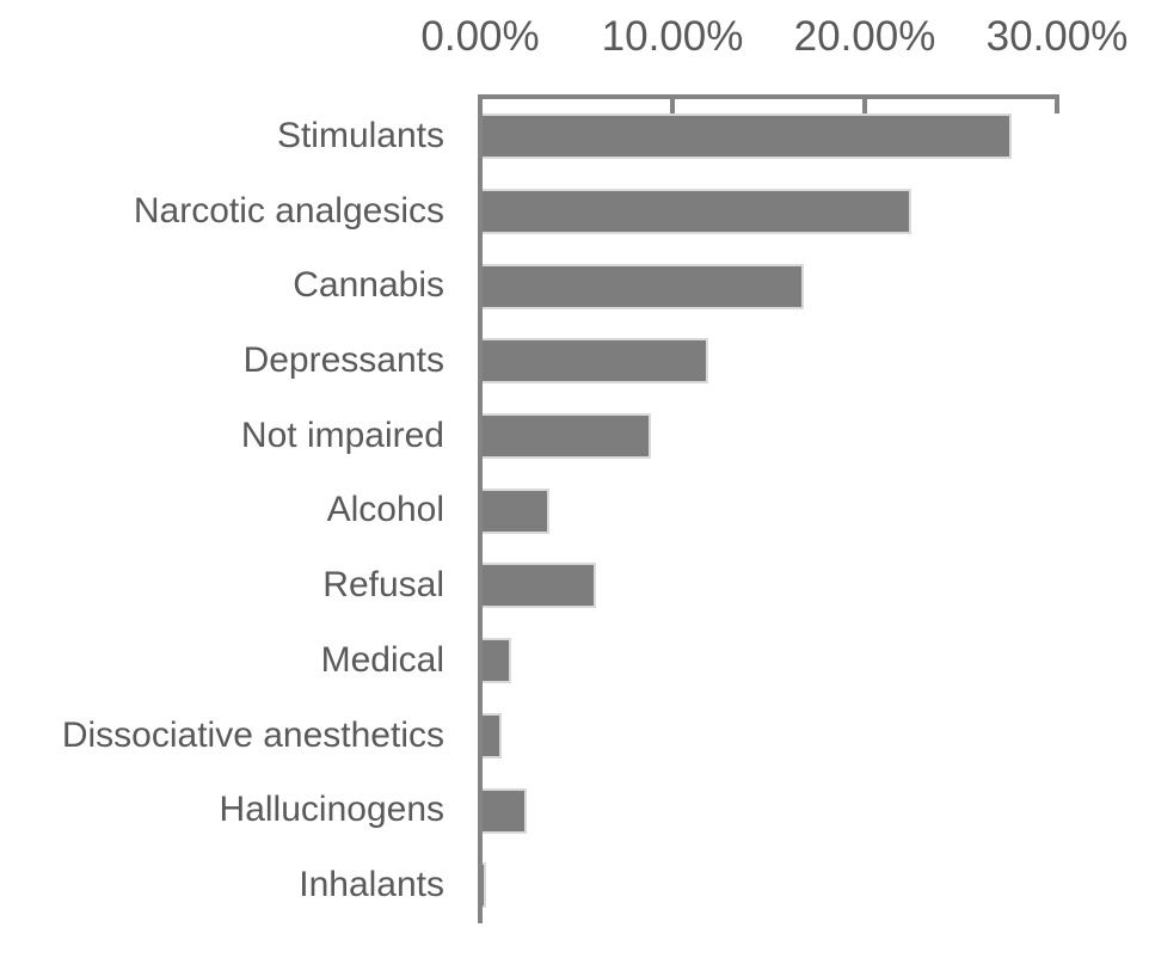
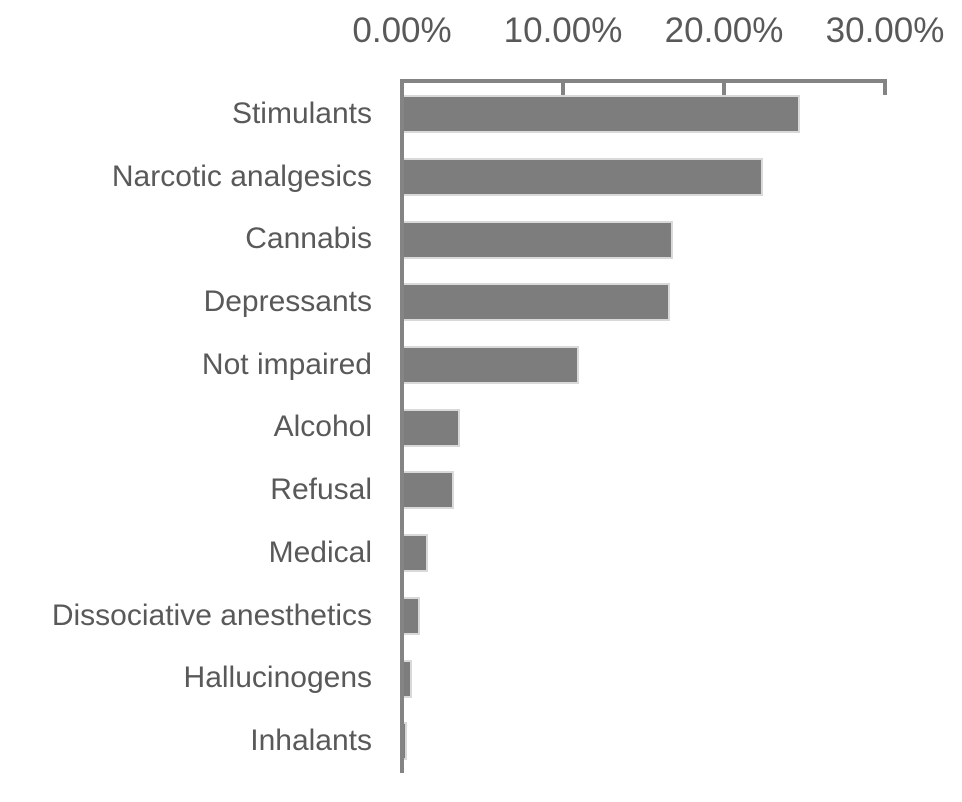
Stimulants: 27.6% -> 24.7%
Depressants: 11.8% -> 16.6%
Not impaired: 8.8% -> 10.9%
Refusal: 5.9% -> 3.1%
Hallucinogens: 2.3% -> 0.5%
